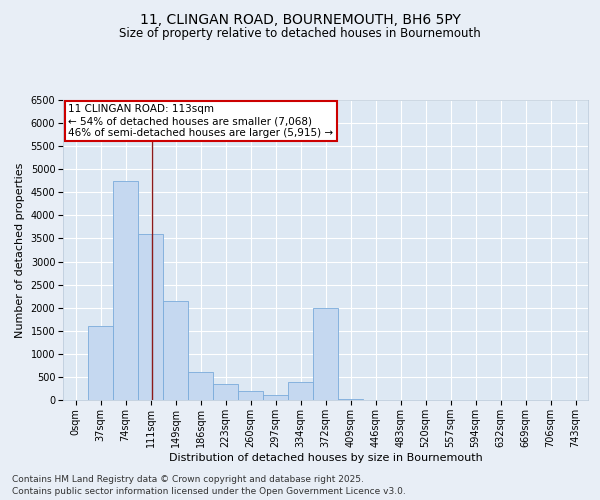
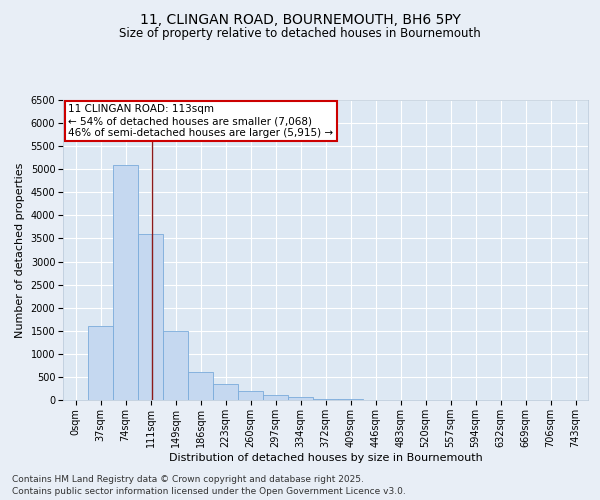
74sqm: 4750 -> 5100
149sqm: 2150 -> 1500
334sqm: 400 -> 60
372sqm: 2000 -> 30
